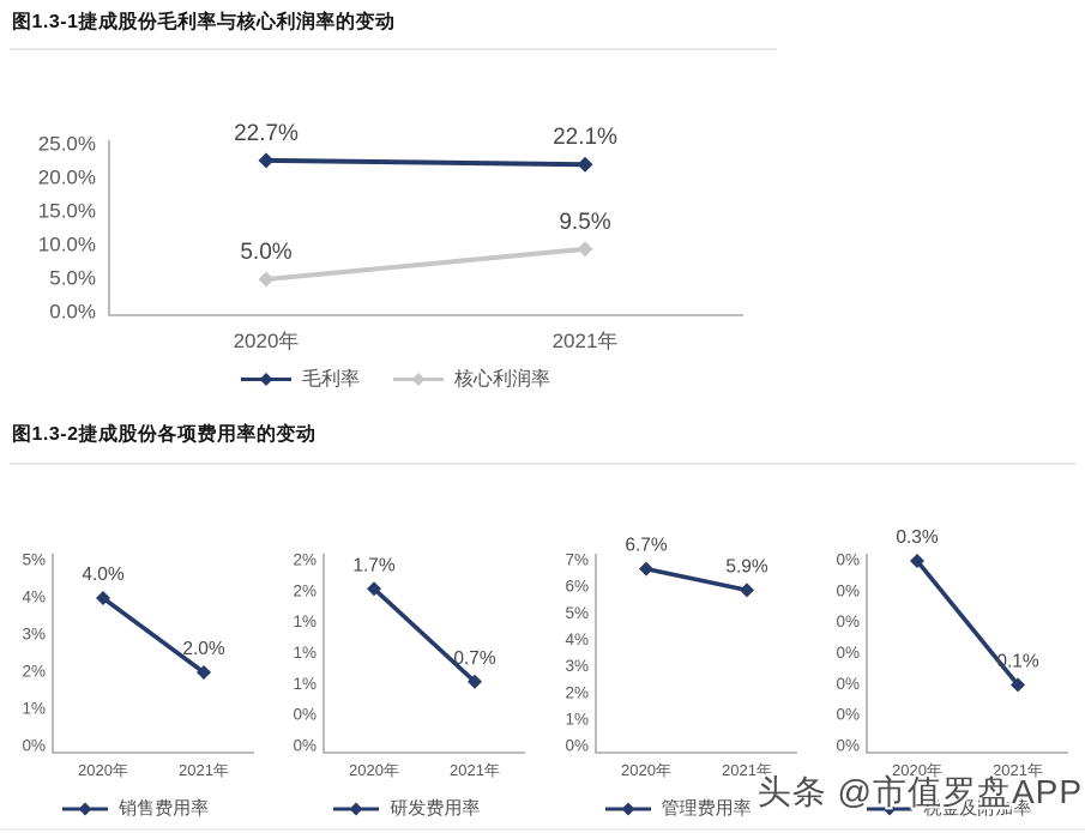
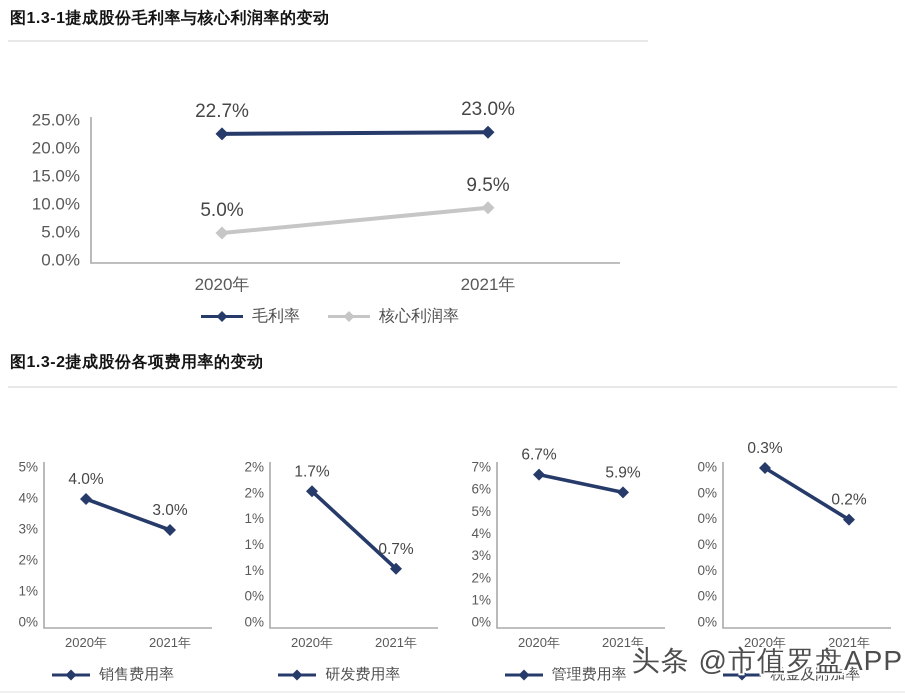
图1.3-1捷成股份毛利率与核心利润率的变动/毛利率/2021年: 22.1% -> 23.0%
销售费用率/2021年: 2.0% -> 3.0%
税金及附加率/2021年: 0.1% -> 0.2%
